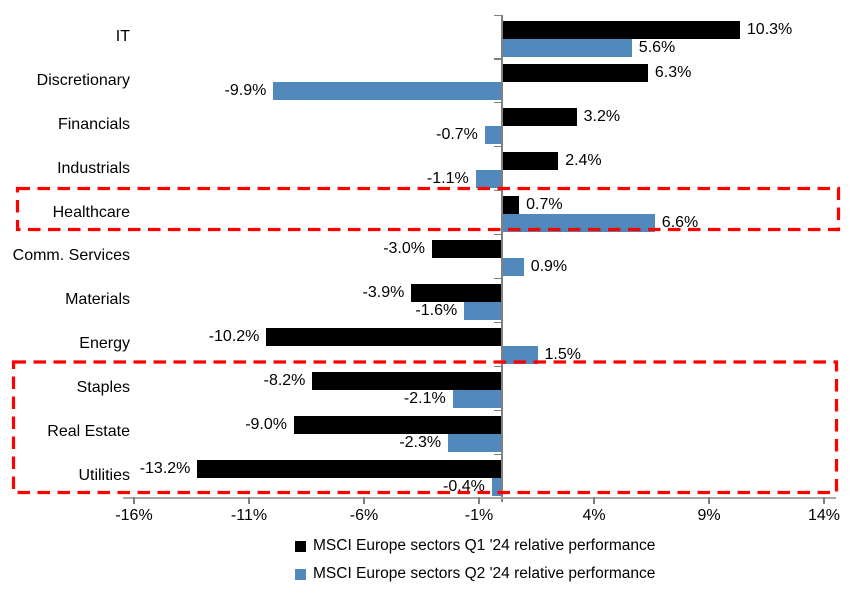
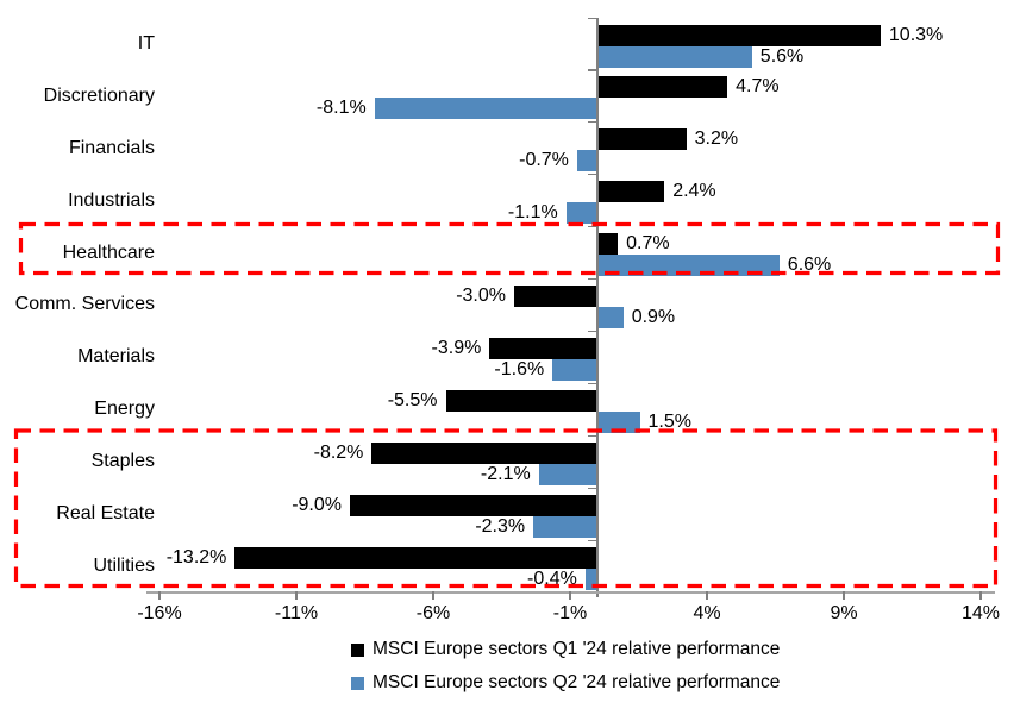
MSCI Europe sectors Q1 '24 relative performance/Discretionary: 6.3% -> 4.7%
MSCI Europe sectors Q2 '24 relative performance/Discretionary: -9.9% -> -8.1%
MSCI Europe sectors Q1 '24 relative performance/Energy: -10.2% -> -5.5%
